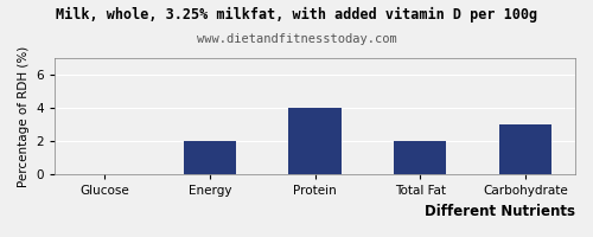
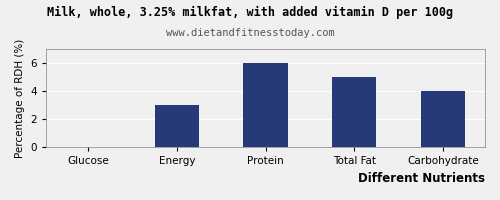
Energy: 2 -> 3
Protein: 4 -> 6
Total Fat: 2 -> 5
Carbohydrate: 3 -> 4
